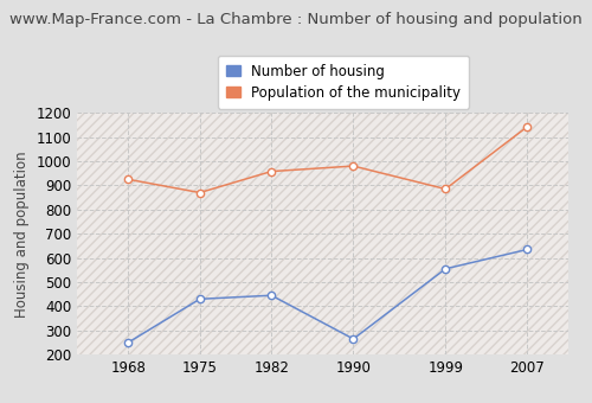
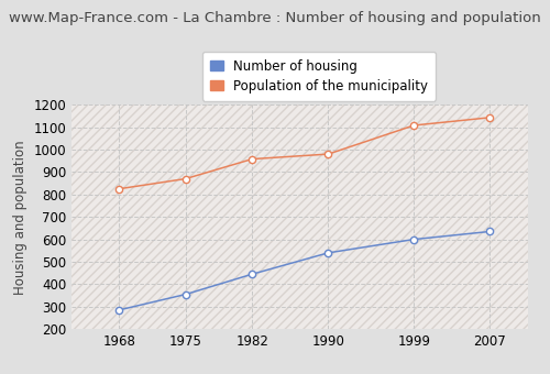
Number of housing/1968: 250 -> 285
Population of the municipality/1968: 925 -> 825
Number of housing/1975: 430 -> 355
Number of housing/1990: 265 -> 540
Number of housing/1999: 555 -> 600
Population of the municipality/1999: 885 -> 1108
